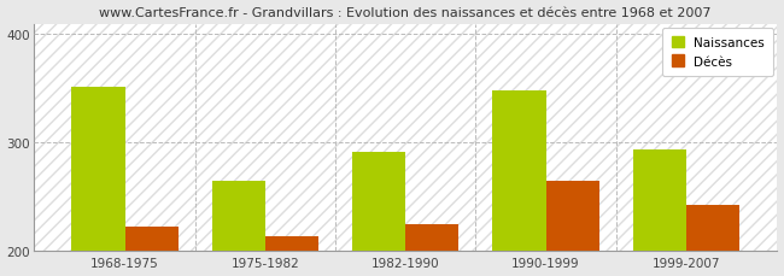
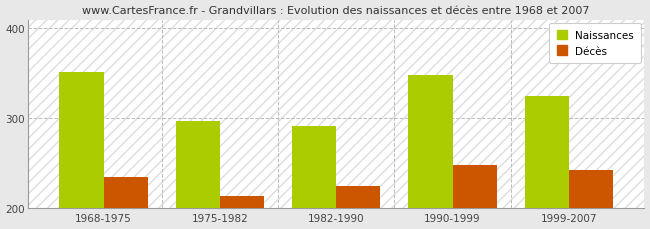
Décès/1968-1975: 222 -> 234
Naissances/1975-1982: 264 -> 297
Décès/1990-1999: 264 -> 248
Naissances/1999-2007: 294 -> 325
